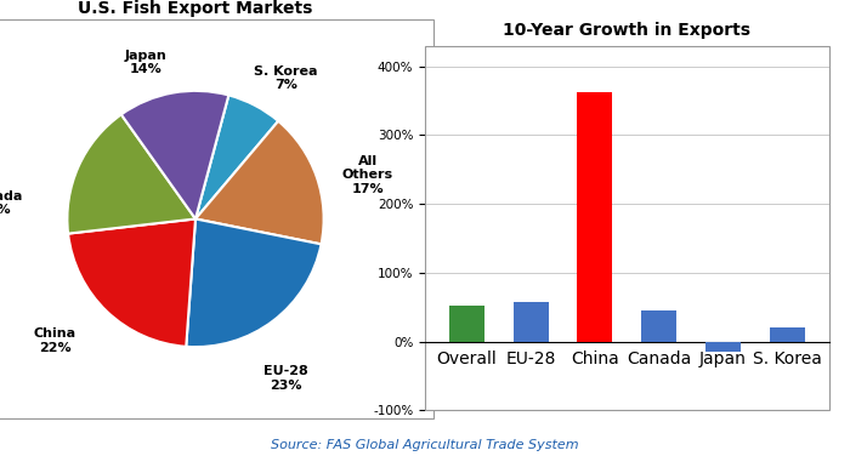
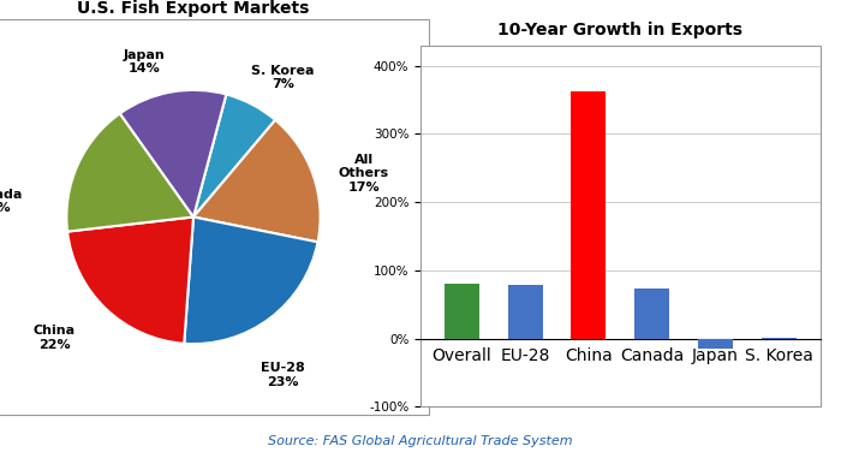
Overall: 52% -> 80%
EU-28: 57% -> 78%
Canada: 46% -> 74%
S. Korea: 21% -> 2%
